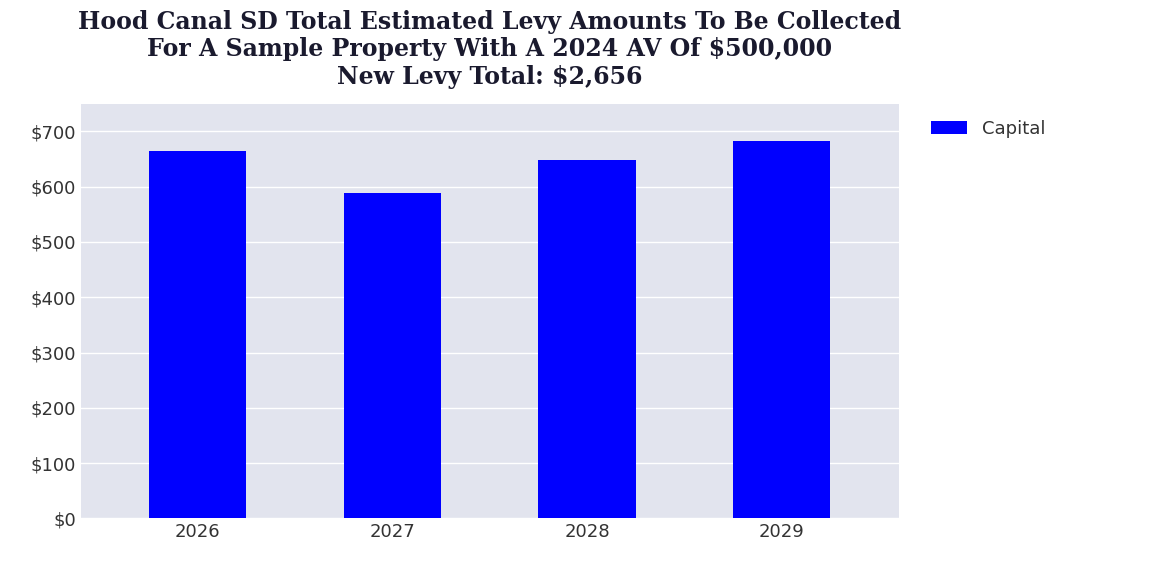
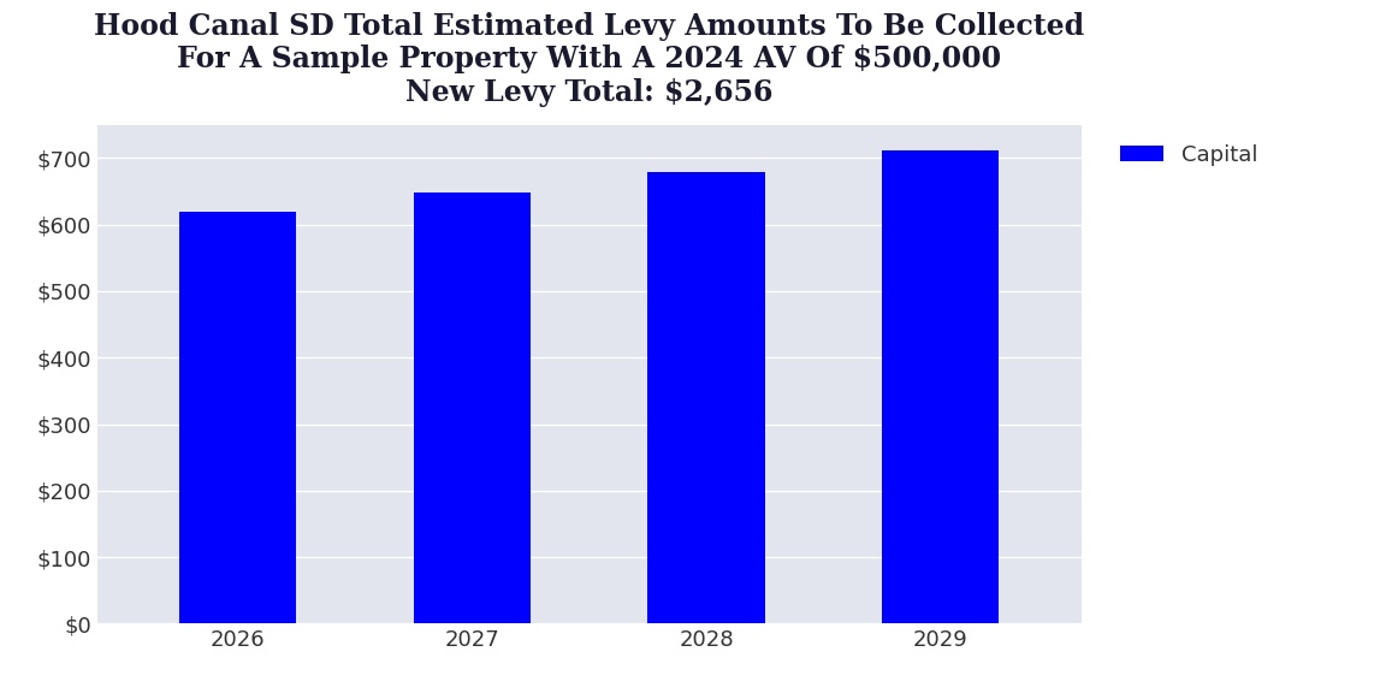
2026: $664 -> $619
2027: $588 -> $648
2028: $648 -> $678
2029: $682 -> $711
